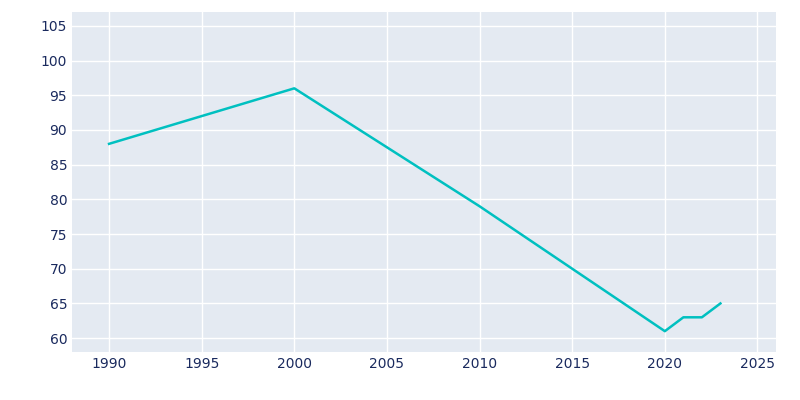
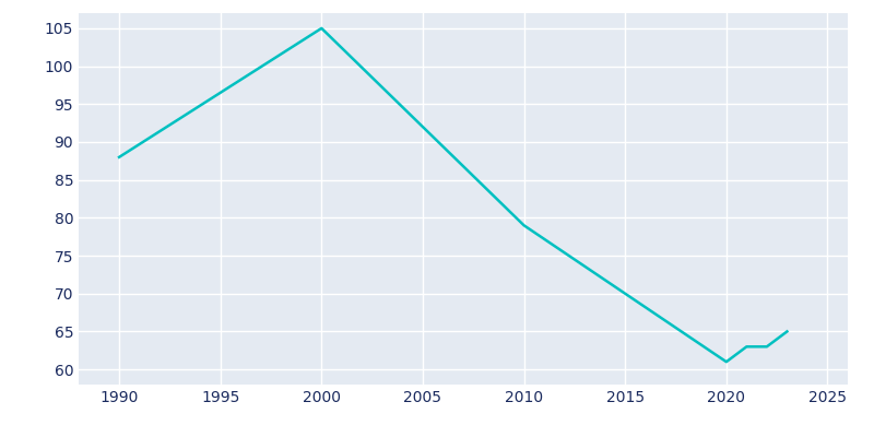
2000: 96 -> 105
